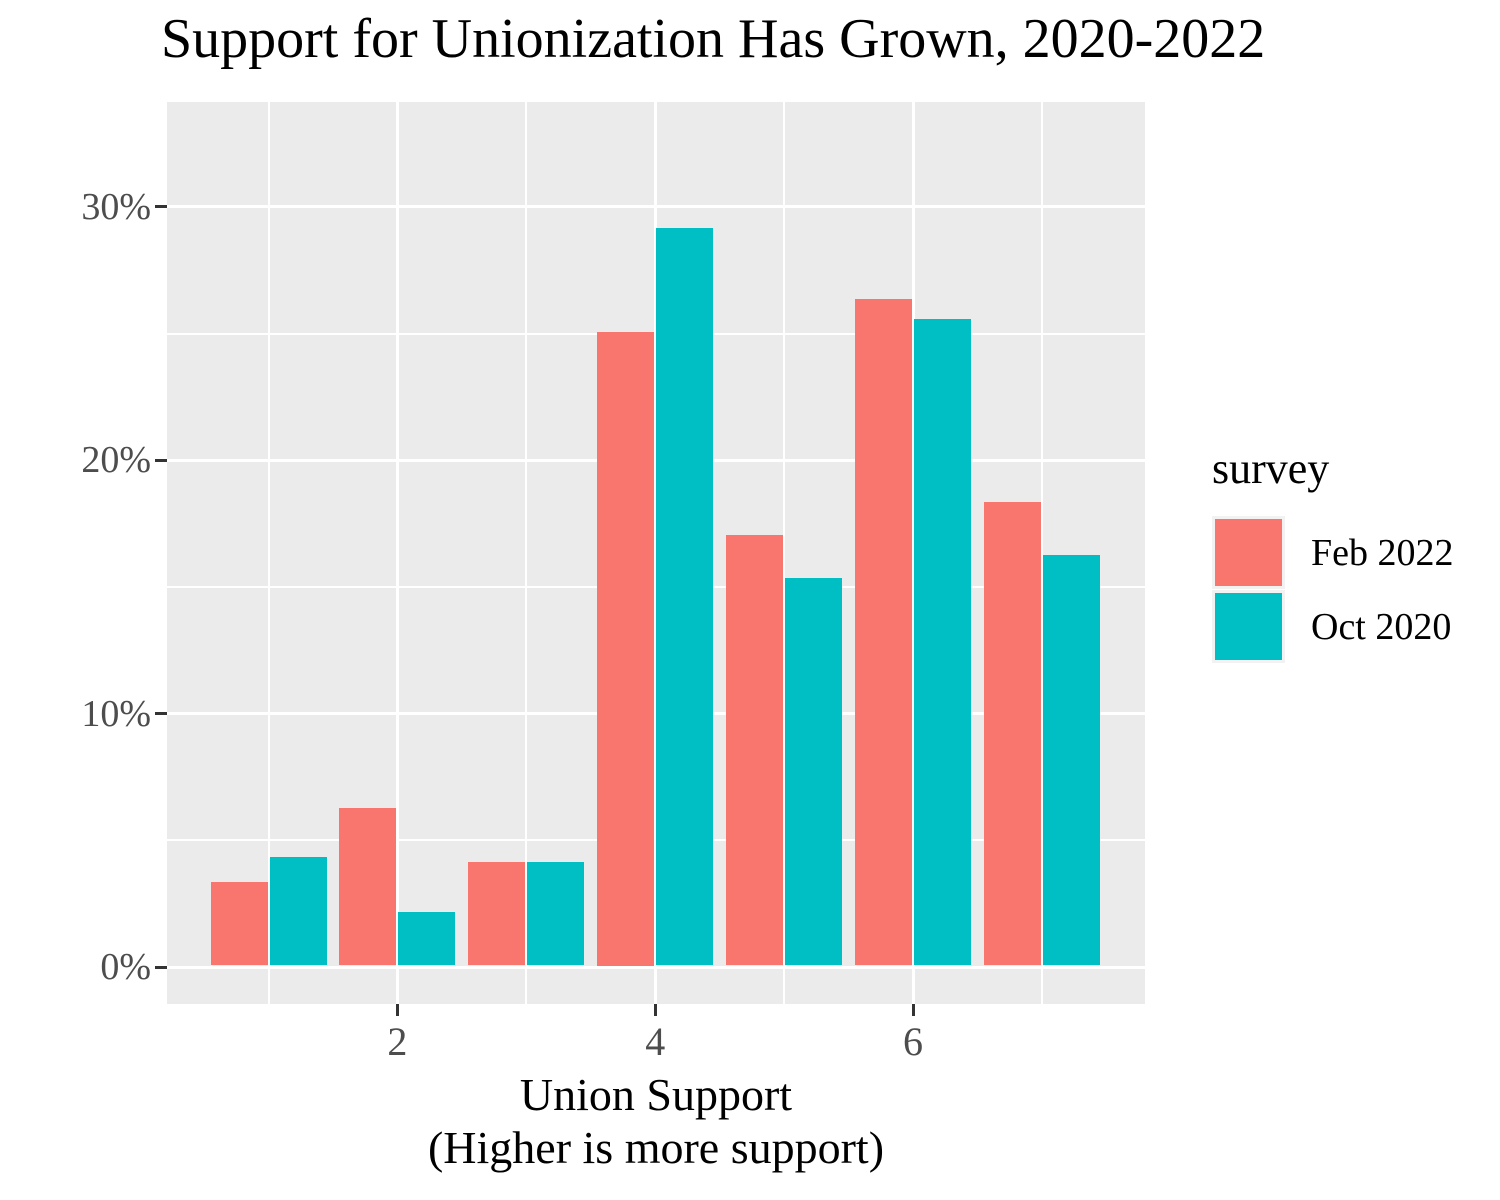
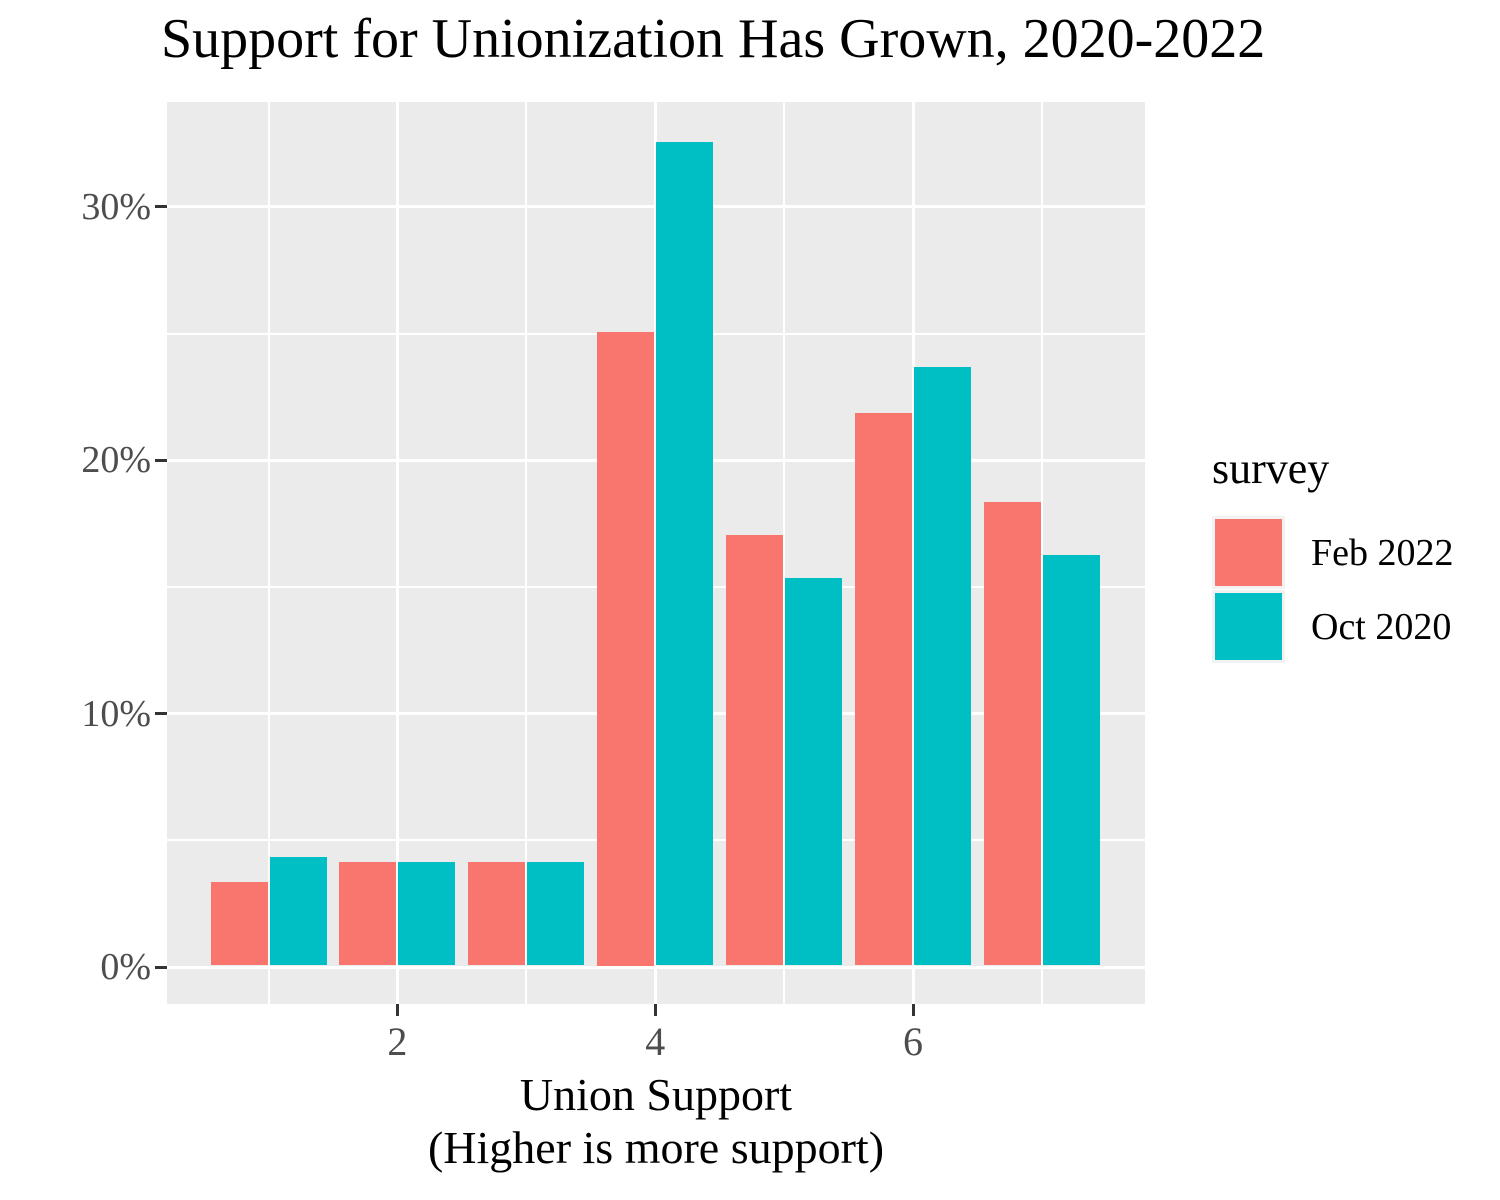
Feb 2022/2: 6.2% -> 4.1%
Oct 2020/2: 2.1% -> 4.1%
Oct 2020/4: 29.1% -> 32.5%
Feb 2022/6: 26.3% -> 21.8%
Oct 2020/6: 25.5% -> 23.6%
